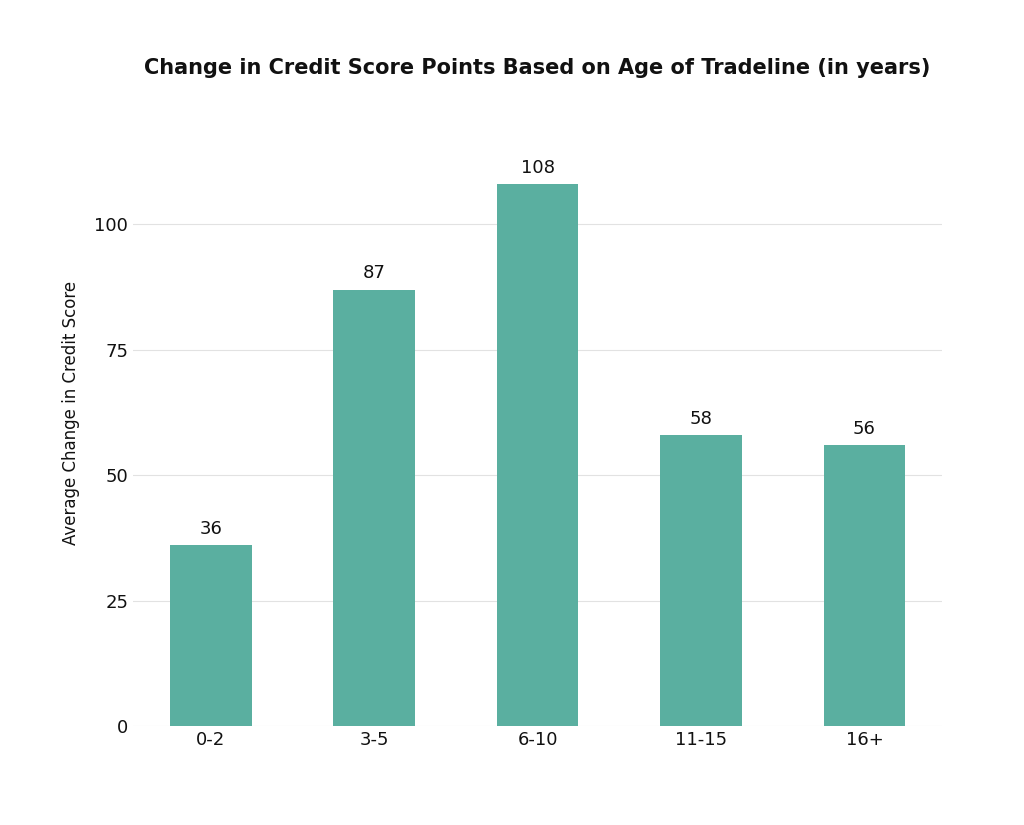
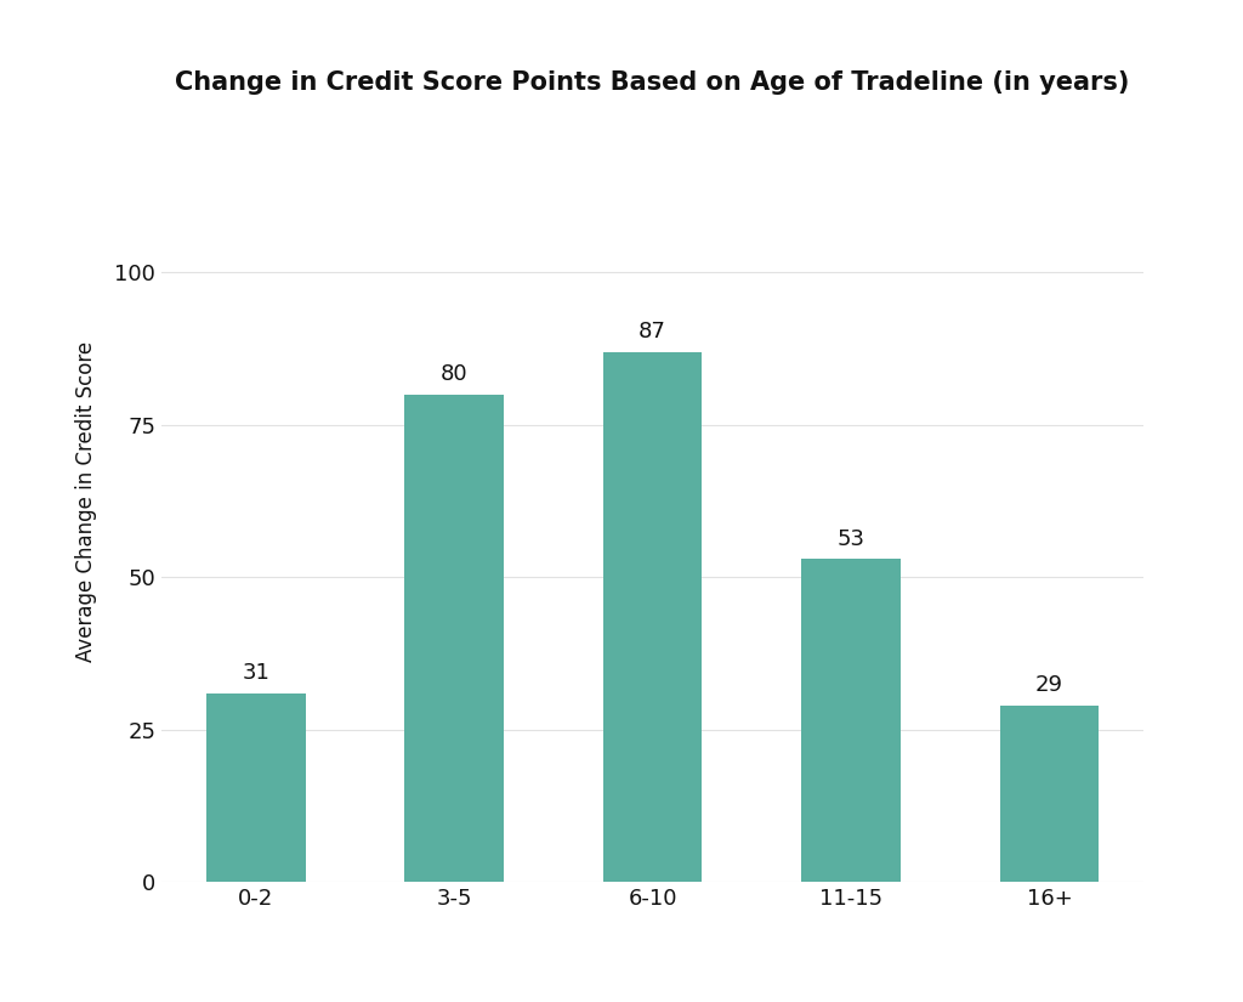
0-2: 36 -> 31
3-5: 87 -> 80
6-10: 108 -> 87
11-15: 58 -> 53
16+: 56 -> 29
